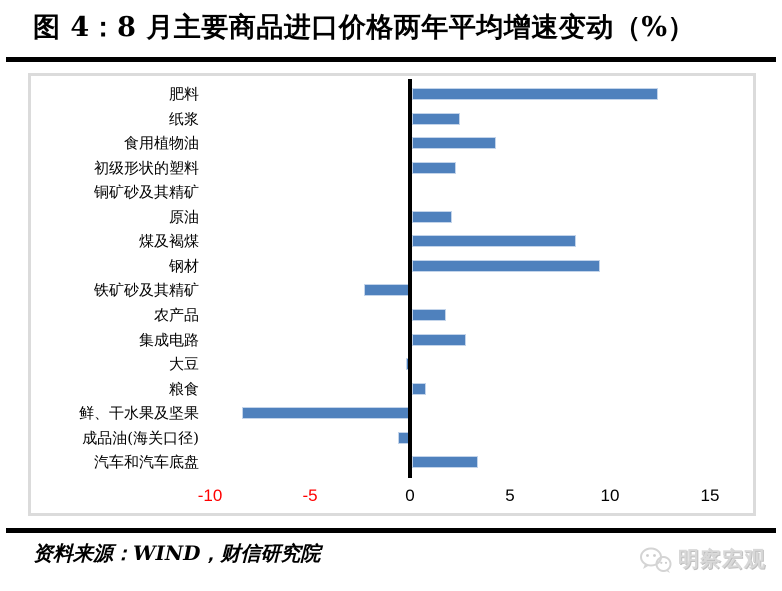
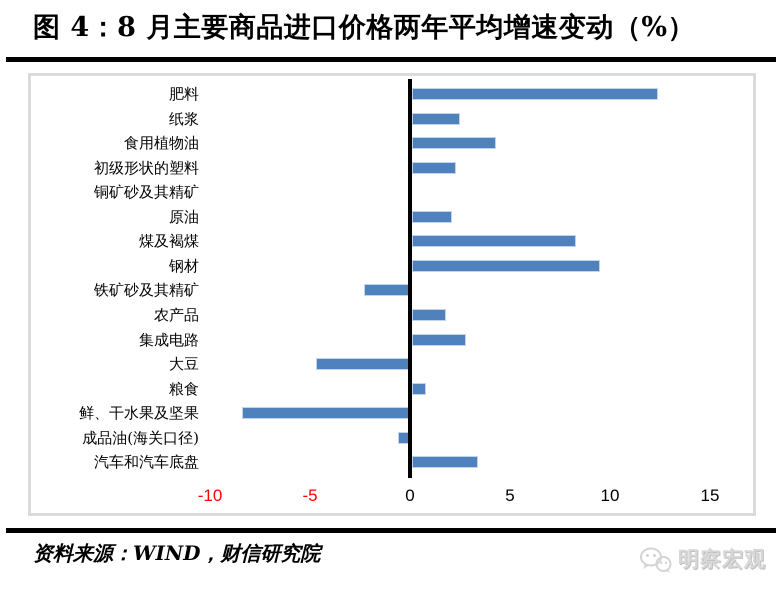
大豆: -0.1 -> -4.6
